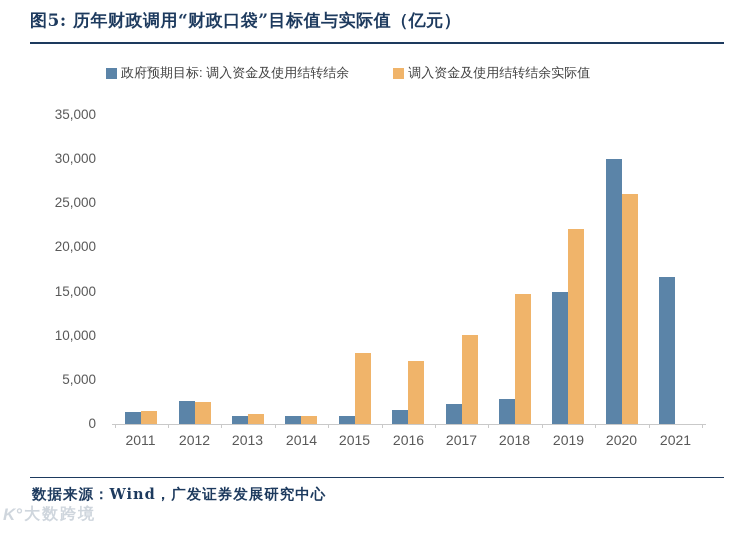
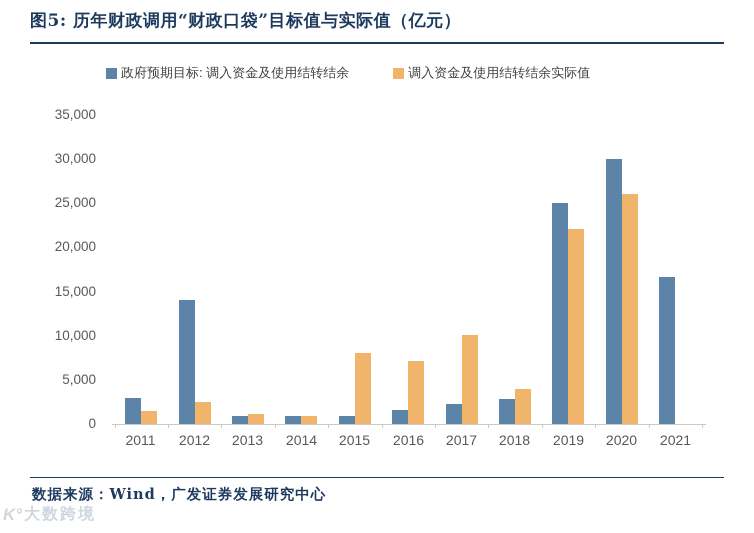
政府预期目标: 调入资金及使用结转结余/2011: 1000 -> 3000
政府预期目标: 调入资金及使用结转结余/2012: 3000 -> 14000
调入资金及使用结转结余实际值/2018: 15000 -> 4000
政府预期目标: 调入资金及使用结转结余/2019: 15000 -> 25000
